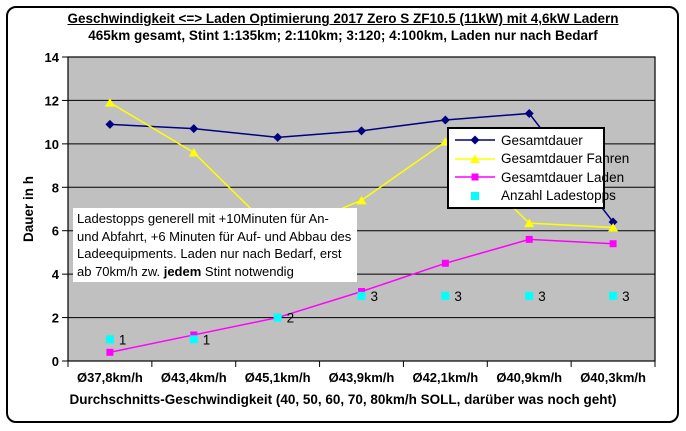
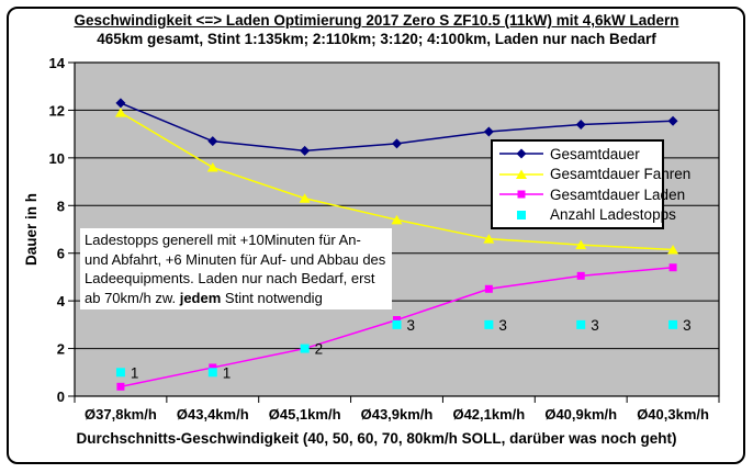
Gesamtdauer/Ø37,8km/h: 10.9 -> 12.3
Gesamtdauer Fahren/Ø45,1km/h: 5.8 -> 8.3
Gesamtdauer Fahren/Ø42,1km/h: 10.1 -> 6.6
Gesamtdauer Laden/Ø40,9km/h: 5.6 -> 5.0
Gesamtdauer/Ø40,3km/h: 6.4 -> 11.6
